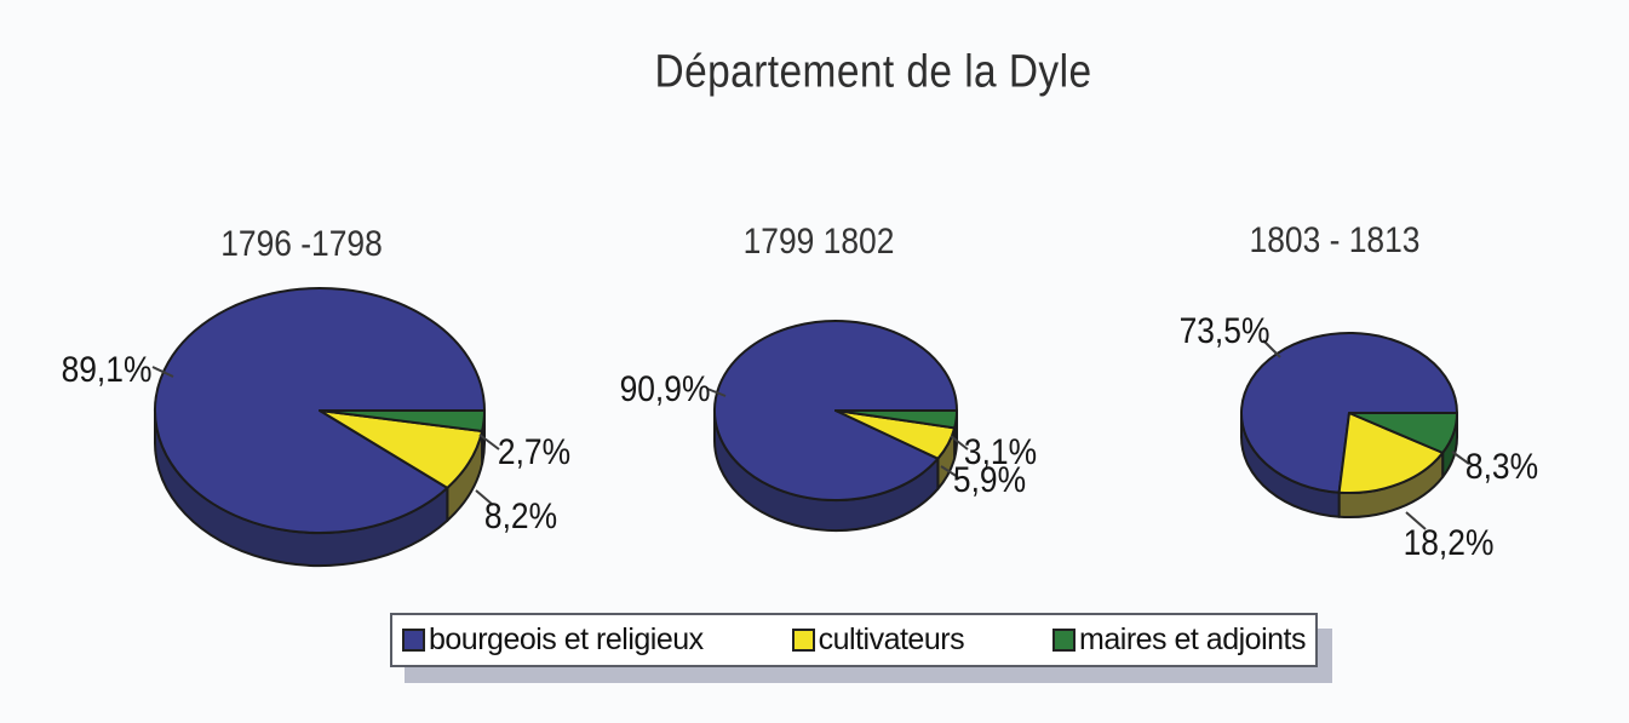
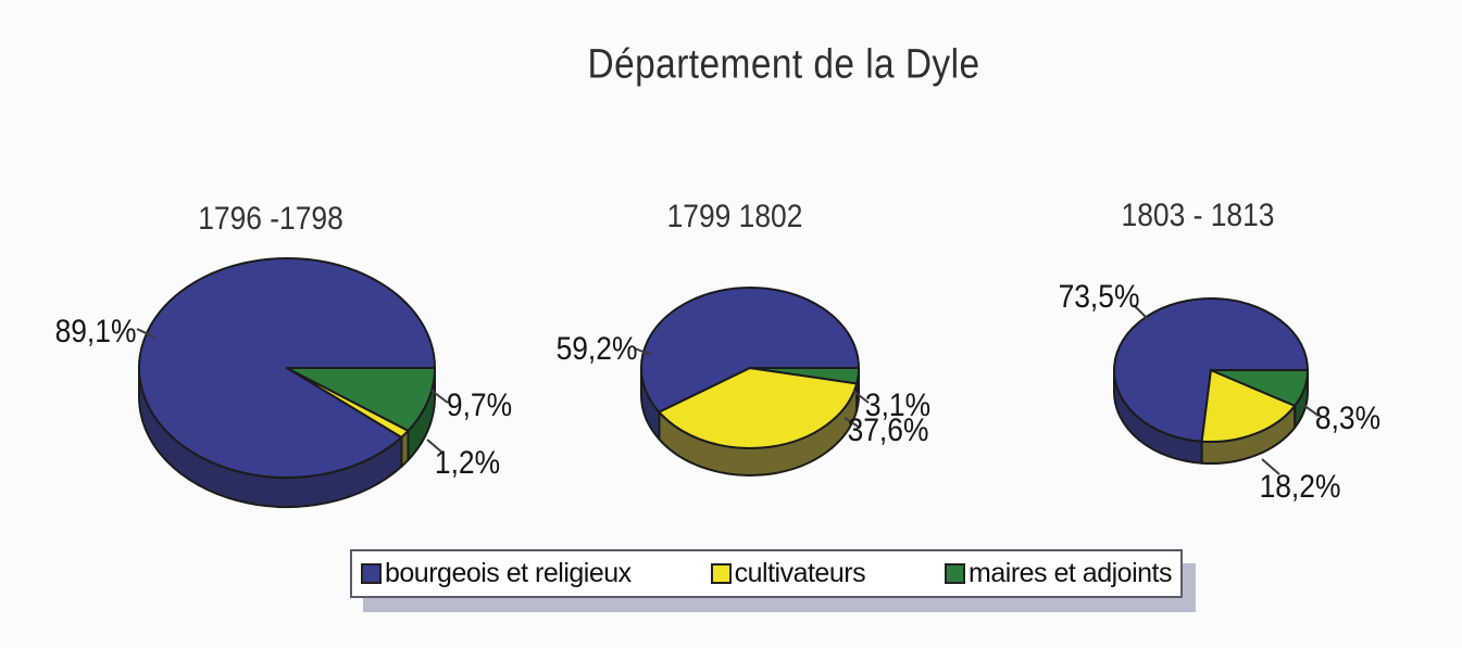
1796 -1798/cultivateurs: 8,2% -> 1,2%
1796 -1798/maires et adjoints: 2,7% -> 9,7%
1799 1802/bourgeois et religieux: 90,9% -> 59,2%
1799 1802/cultivateurs: 5,9% -> 37,6%
